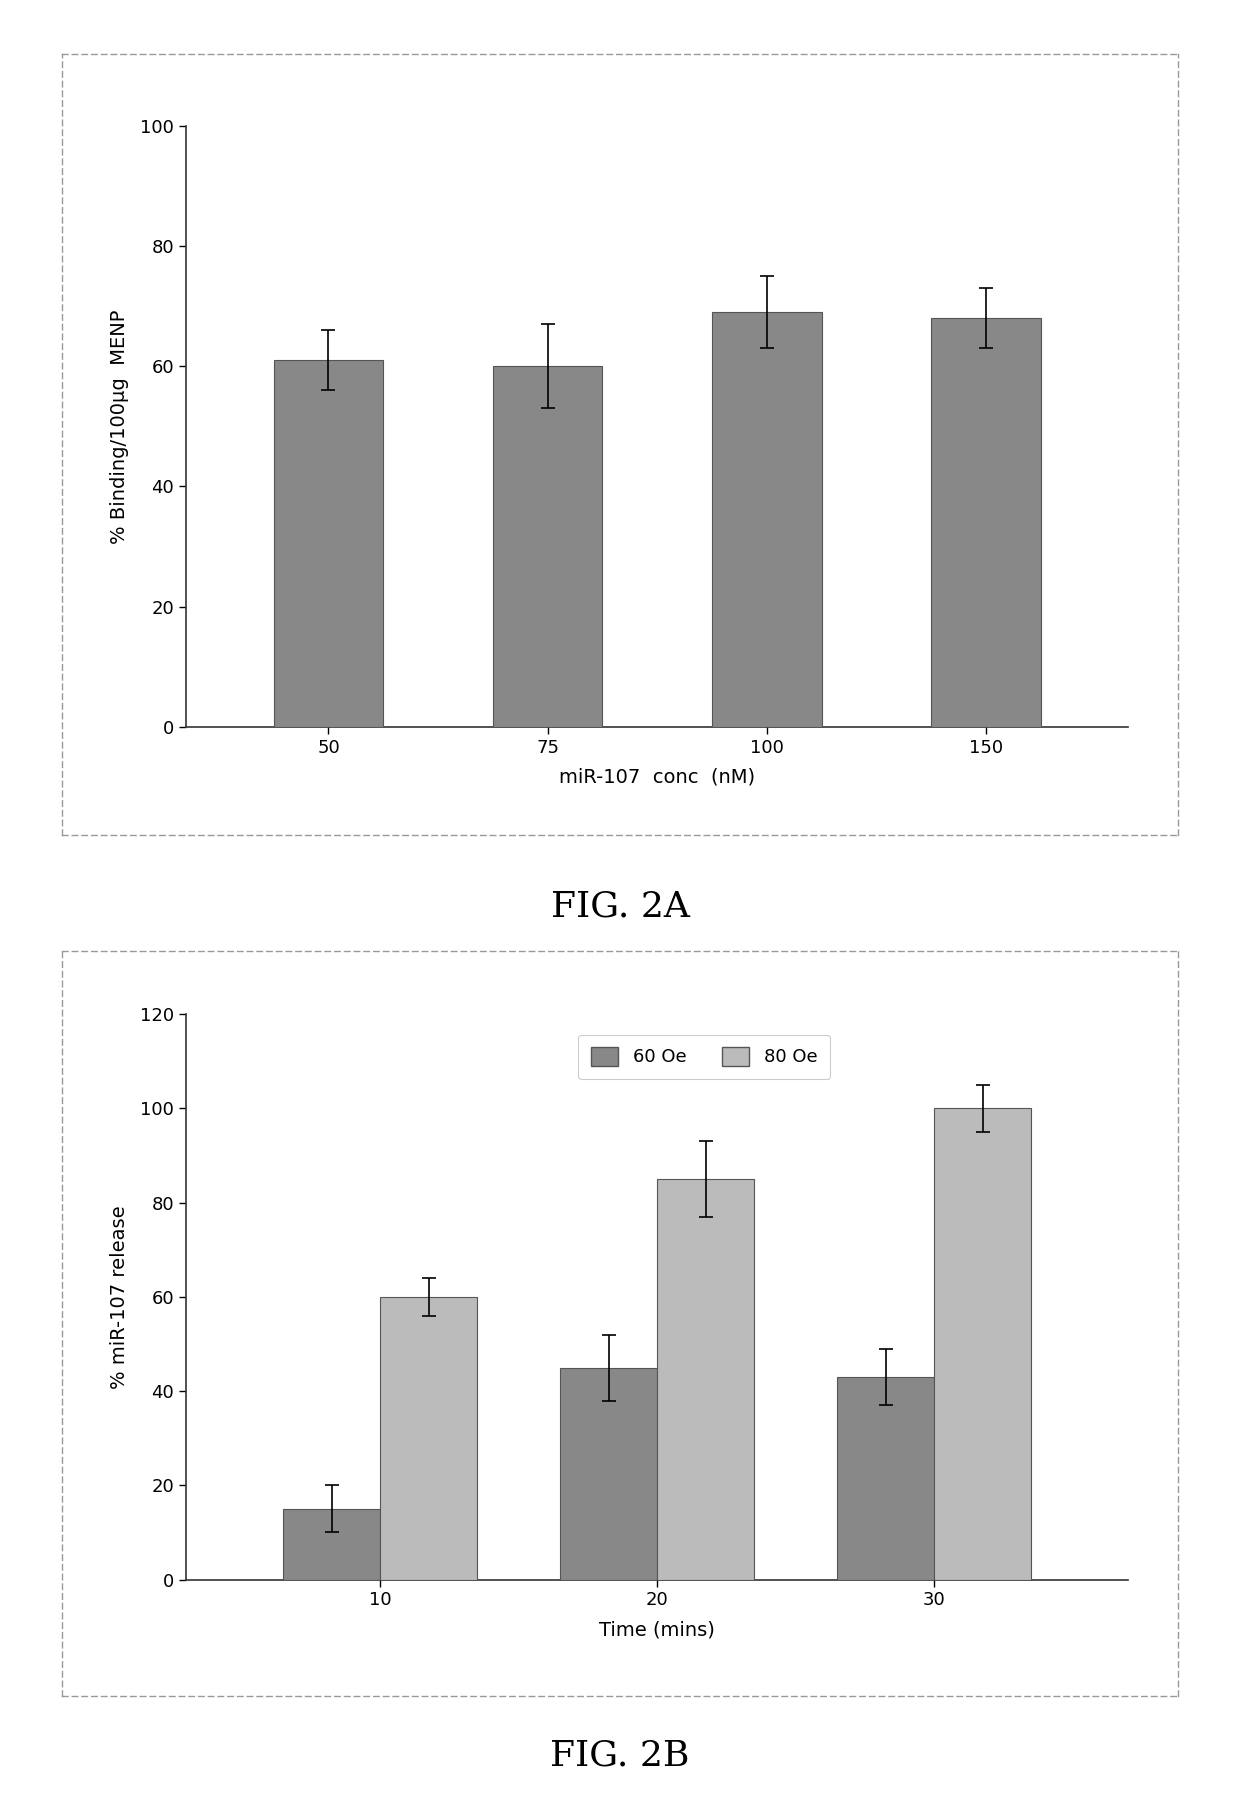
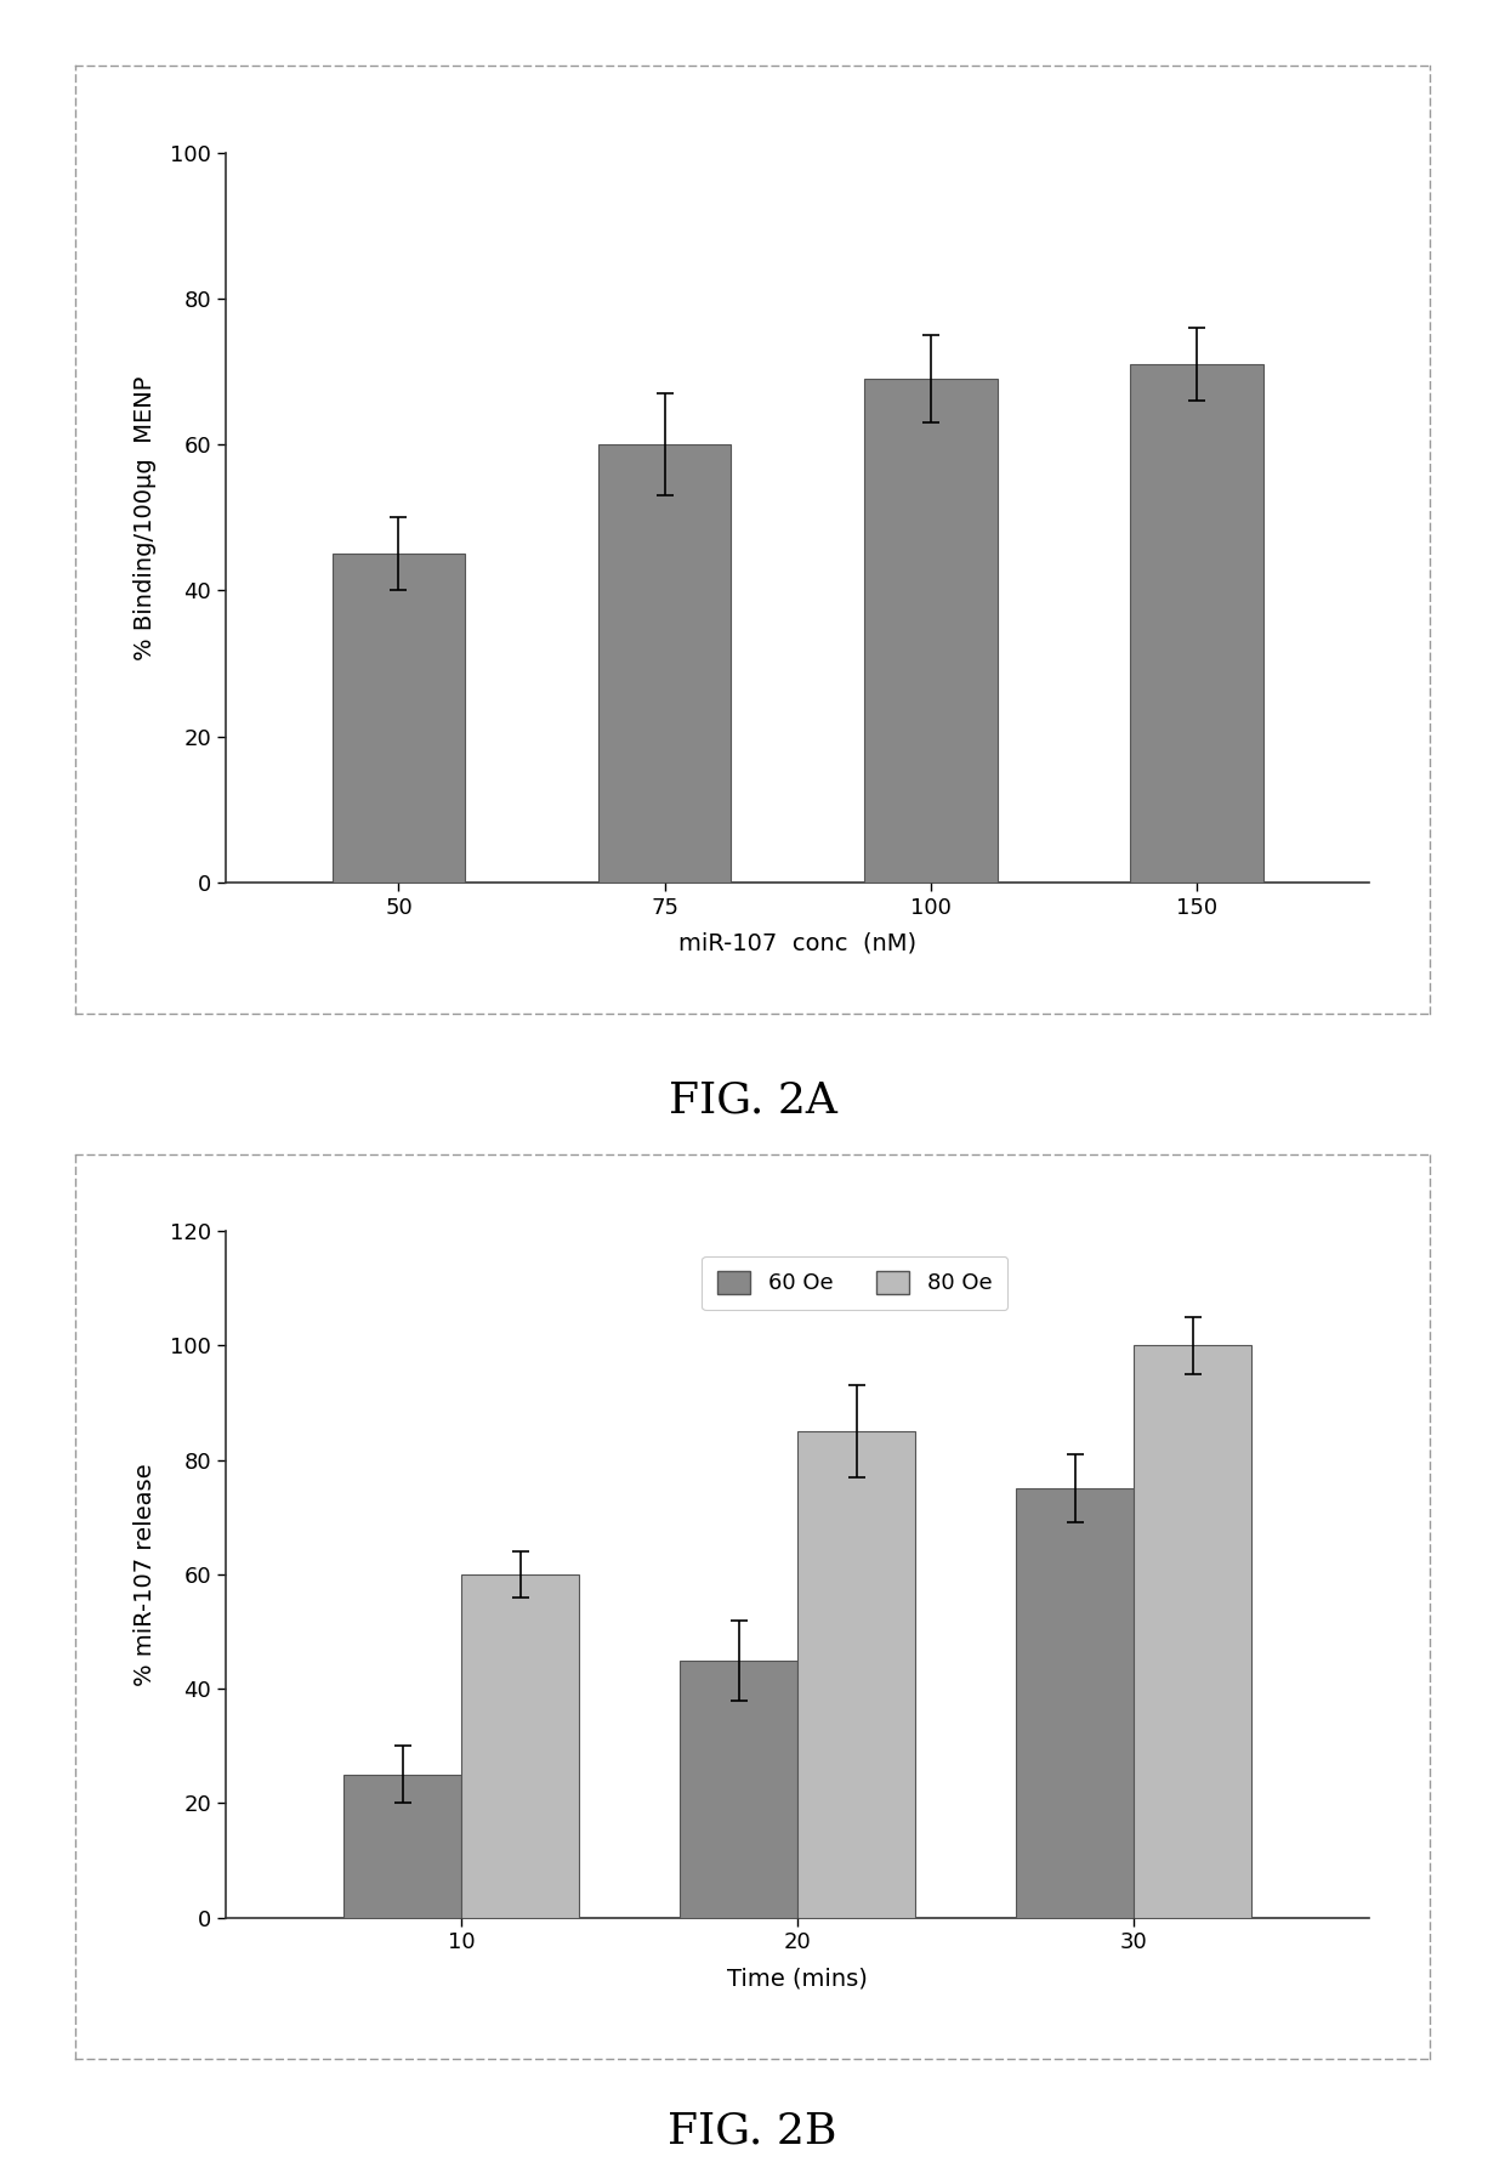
50: 61 -> 45
150: 68 -> 71
60 Oe/10: 15 -> 25
60 Oe/30: 43 -> 75
